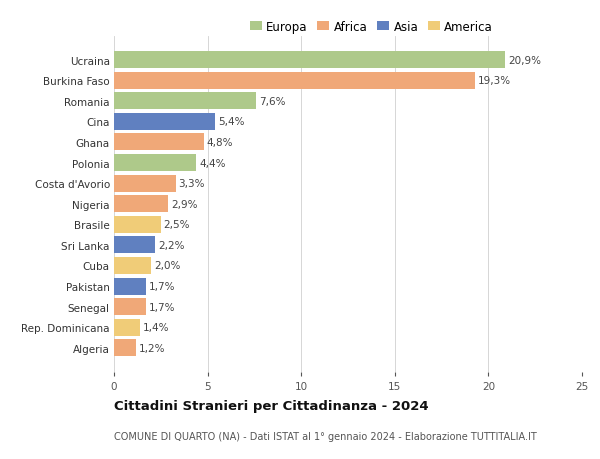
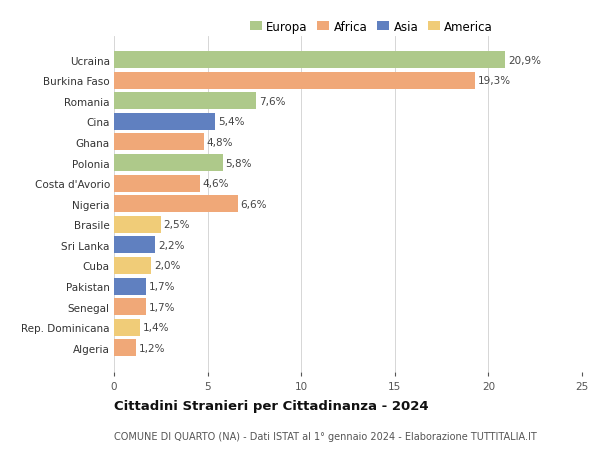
Polonia: 4,4% -> 5,8%
Costa d'Avorio: 3,3% -> 4,6%
Nigeria: 2,9% -> 6,6%
